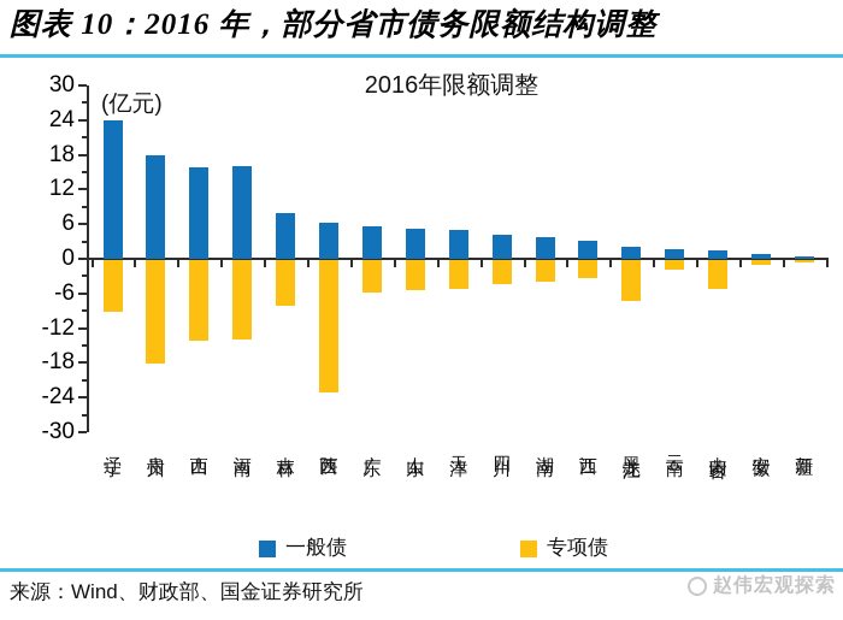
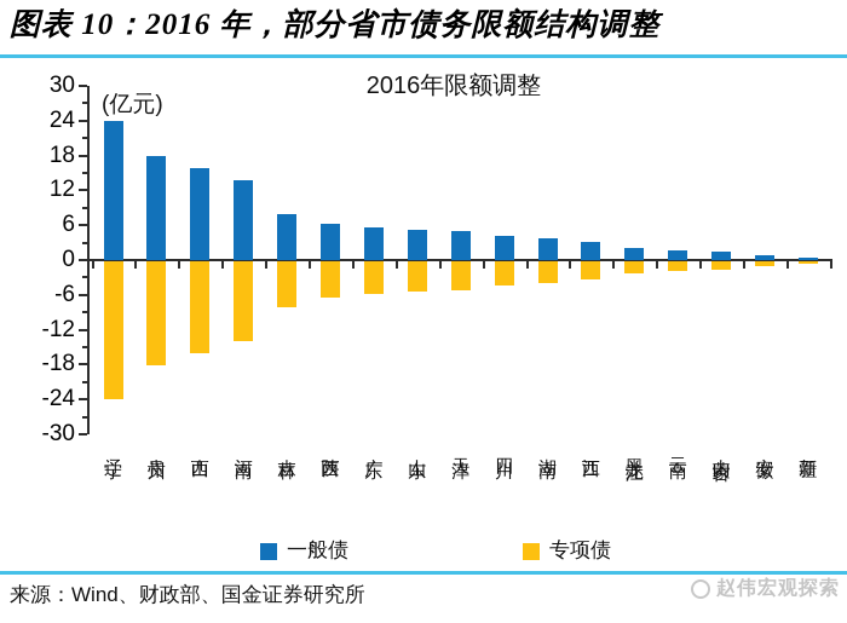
专项债/辽宁: -9 -> -24
专项债/山西: -14 -> -16
一般债/河南: 16 -> 14
专项债/陕西: -23 -> -6
专项债/黑龙江: -7 -> -2
专项债/内蒙古: -5 -> -2
